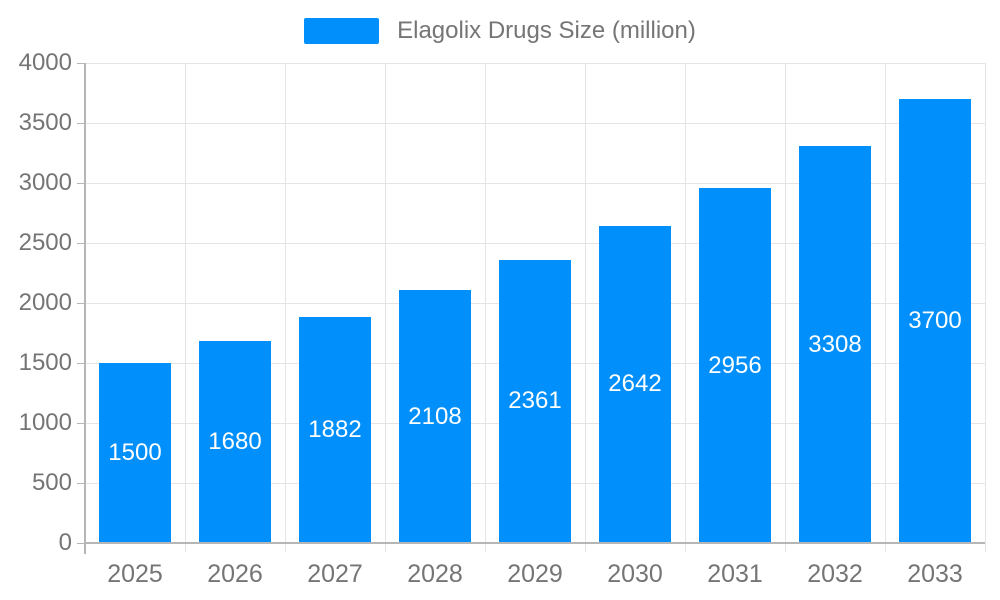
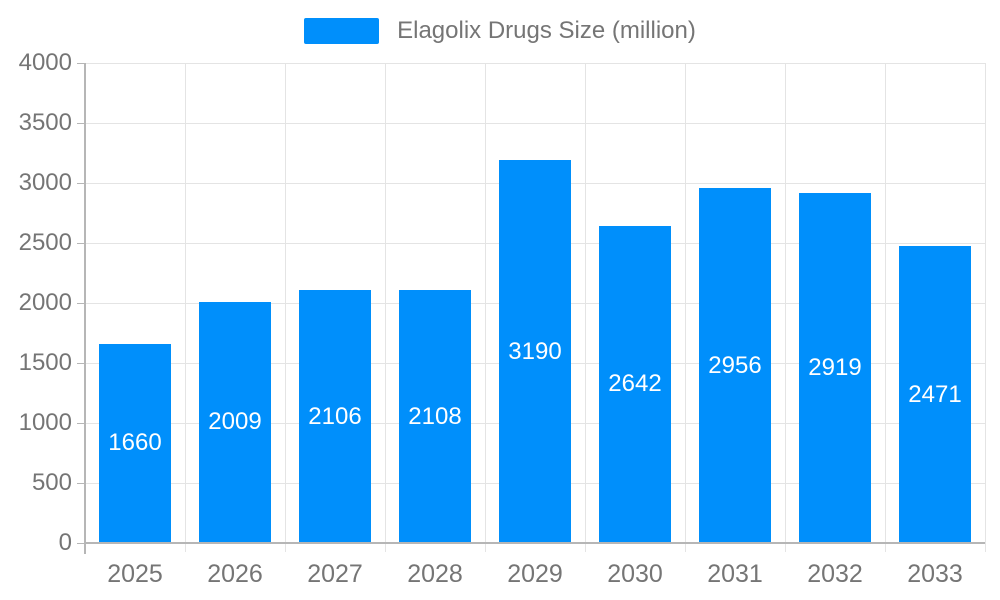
2025: 1500 -> 1660
2026: 1680 -> 2009
2027: 1882 -> 2106
2029: 2361 -> 3190
2032: 3308 -> 2919
2033: 3700 -> 2471
